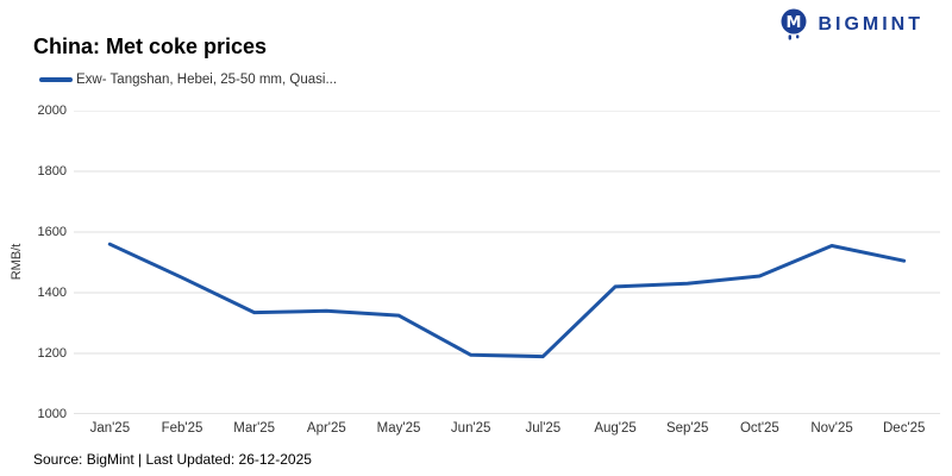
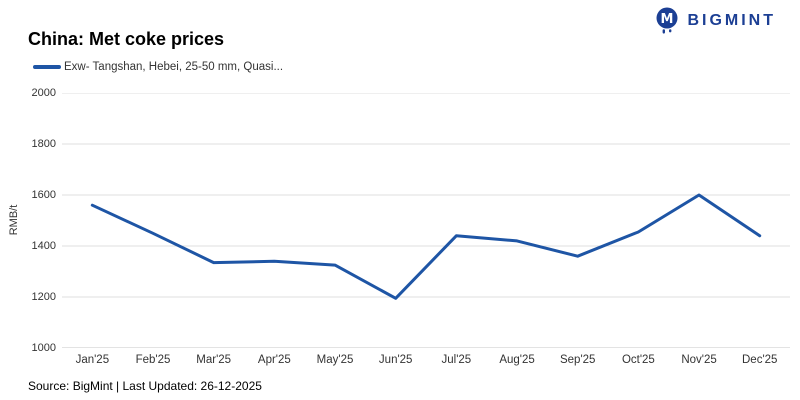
Jul'25: 1190 -> 1440
Sep'25: 1430 -> 1360
Nov'25: 1560 -> 1600
Dec'25: 1500 -> 1440
